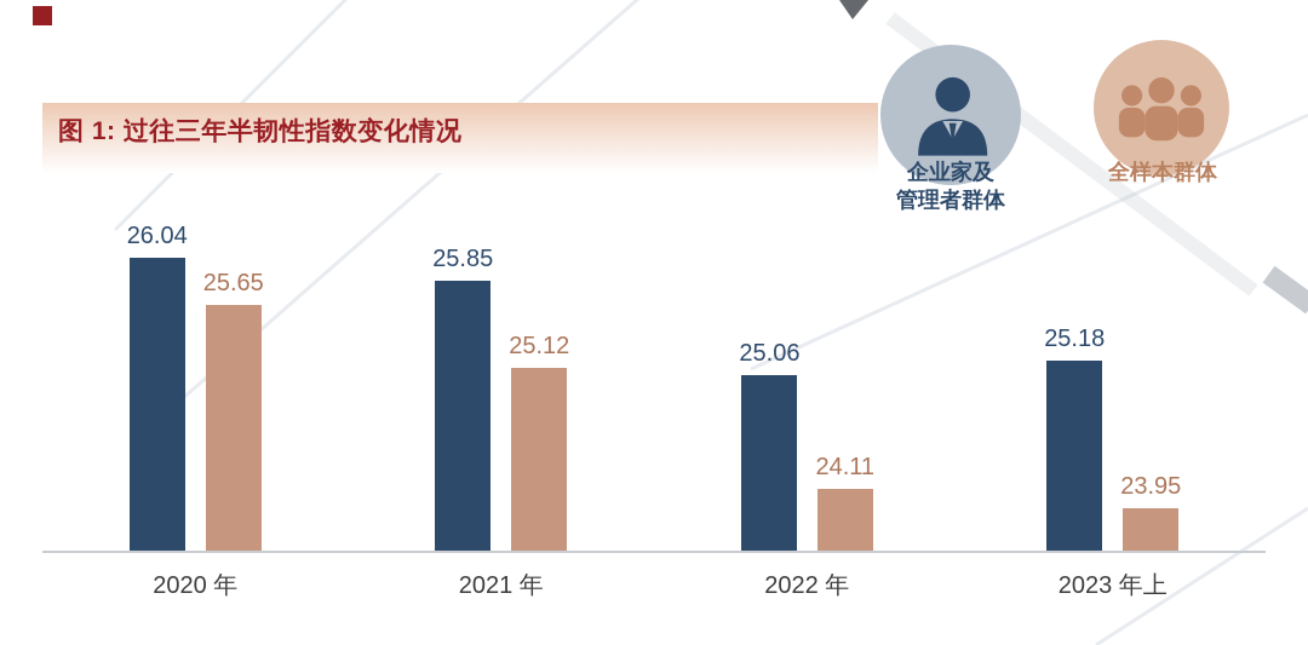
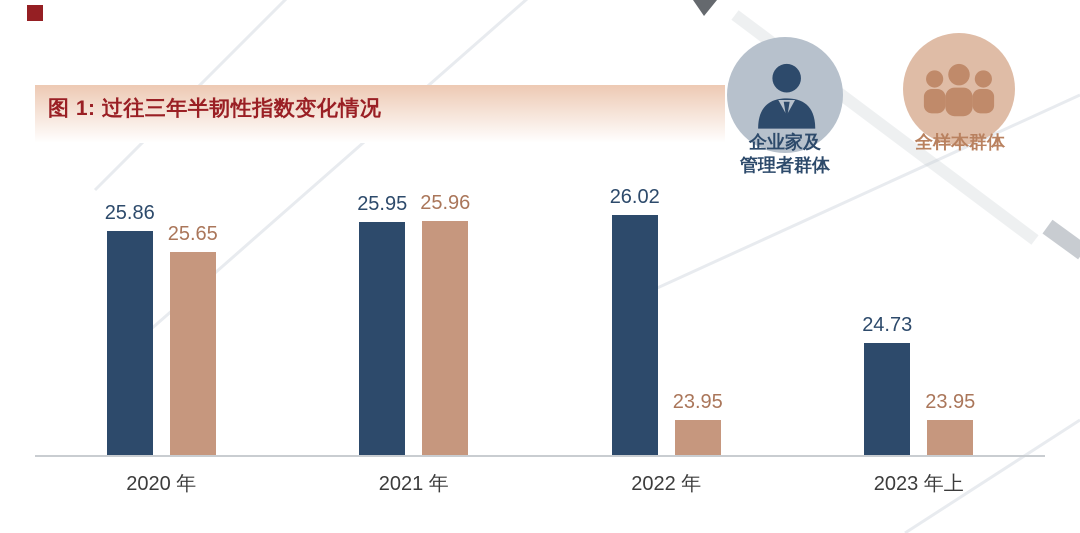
企业家及管理者群体/2020 年: 26.04 -> 25.86
企业家及管理者群体/2021 年: 25.85 -> 25.95
全样本群体/2021 年: 25.12 -> 25.96
企业家及管理者群体/2022 年: 25.06 -> 26.02
全样本群体/2022 年: 24.11 -> 23.95
企业家及管理者群体/2023 年上: 25.18 -> 24.73
